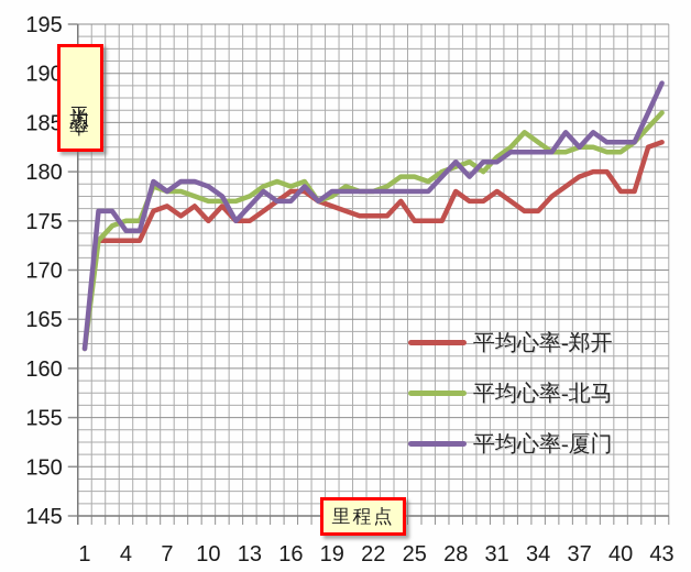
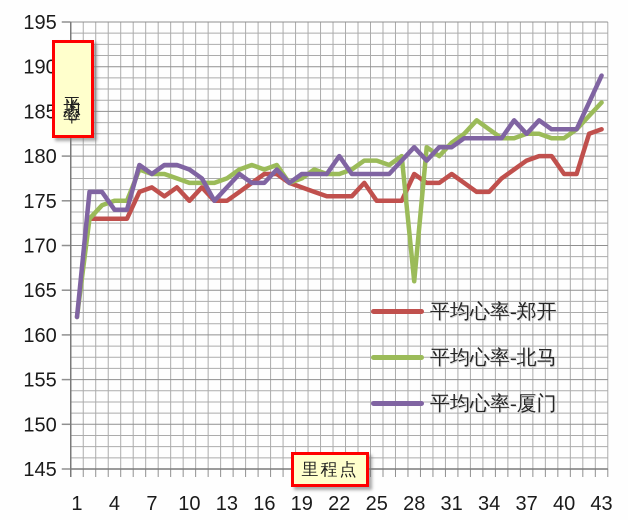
平均心率-厦门/22: 178 -> 180
平均心率-北马/28: 180 -> 166
